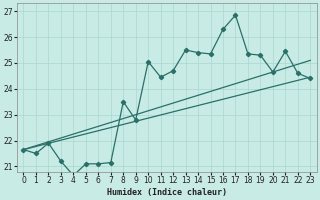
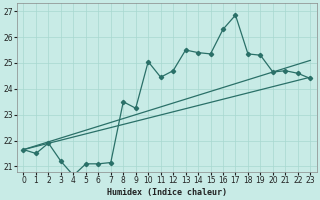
9: 22.80 -> 23.25
21: 25.45 -> 24.70
